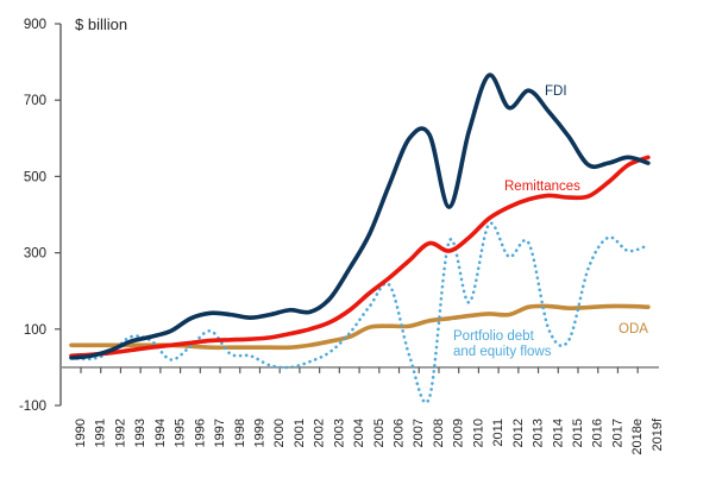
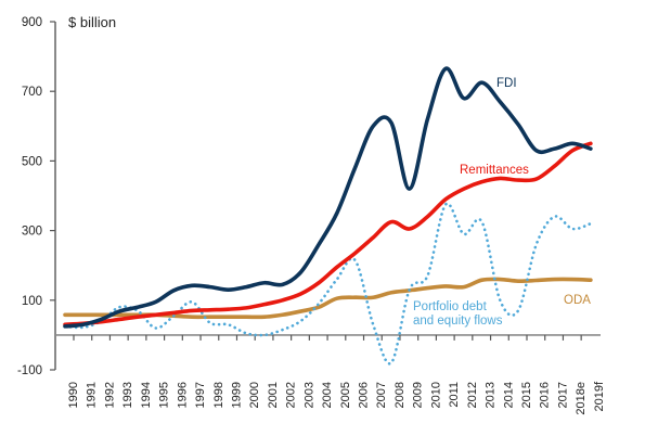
Portfolio debt and equity flows/2009: 330 -> 130
